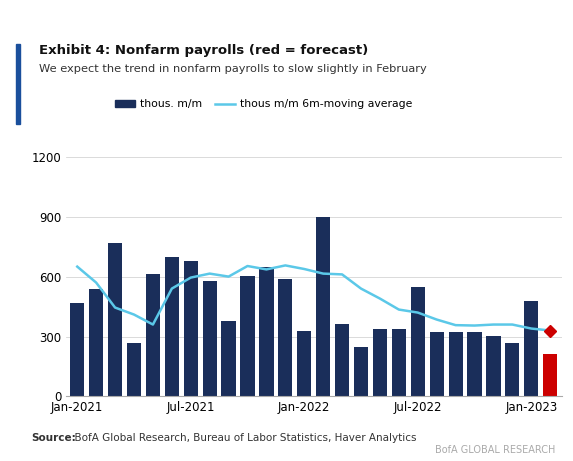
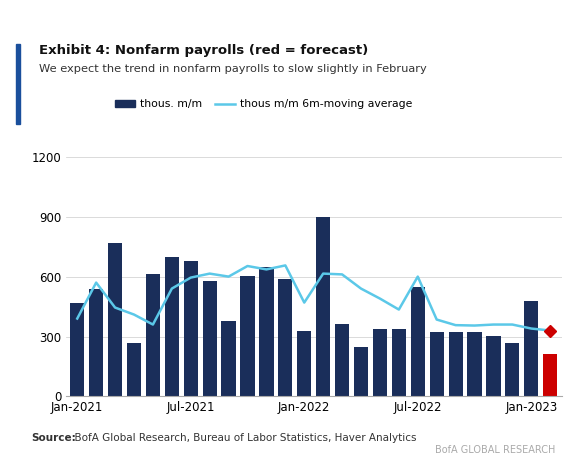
thous m/m 6m-moving average/Jan-2021: 650 -> 390
thous m/m 6m-moving average/Jan-2022: 640 -> 470
thous m/m 6m-moving average/Jul-2022: 420 -> 600
